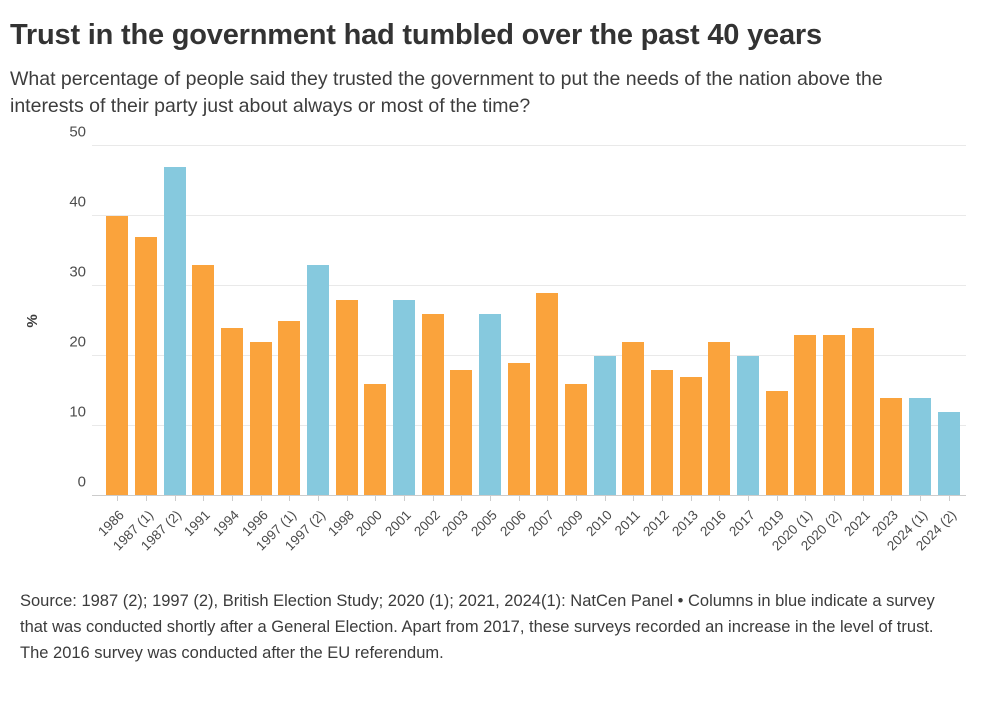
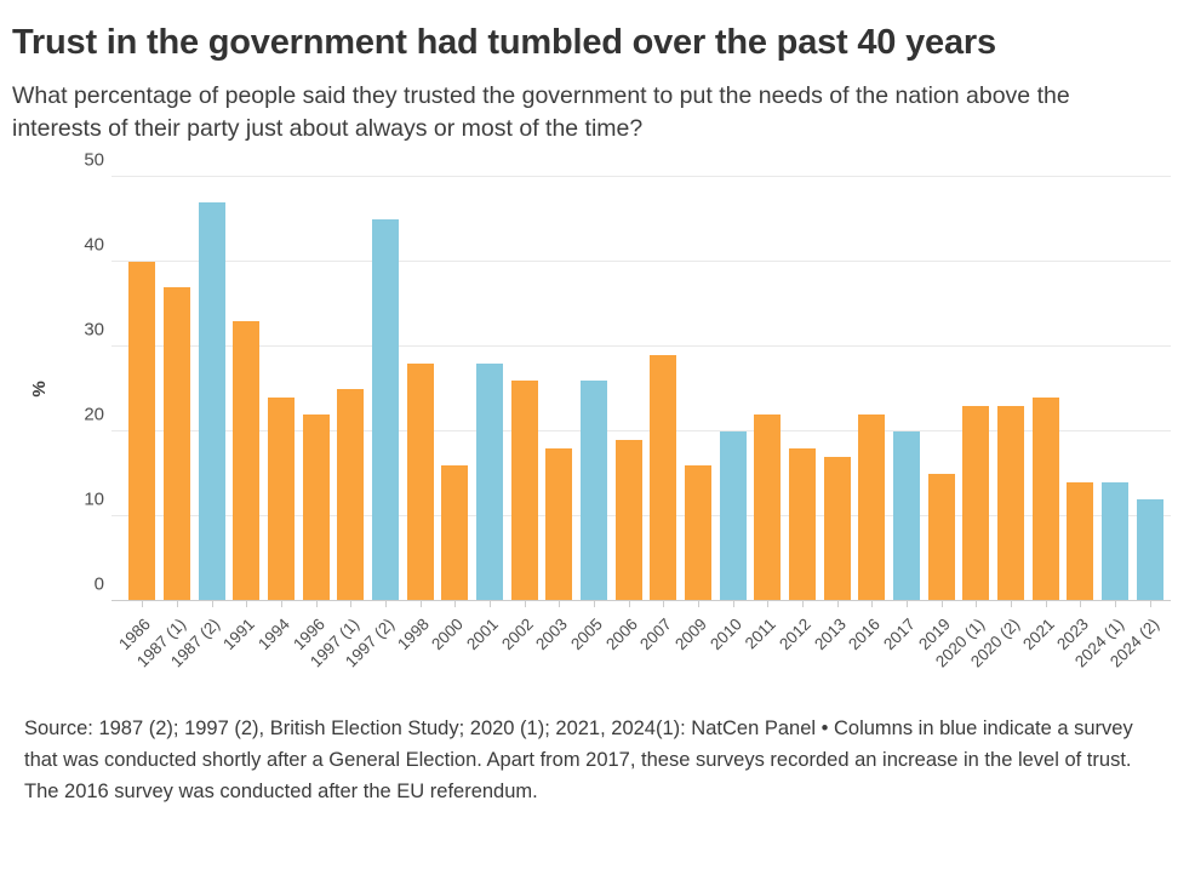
1997 (2): 33 -> 45
